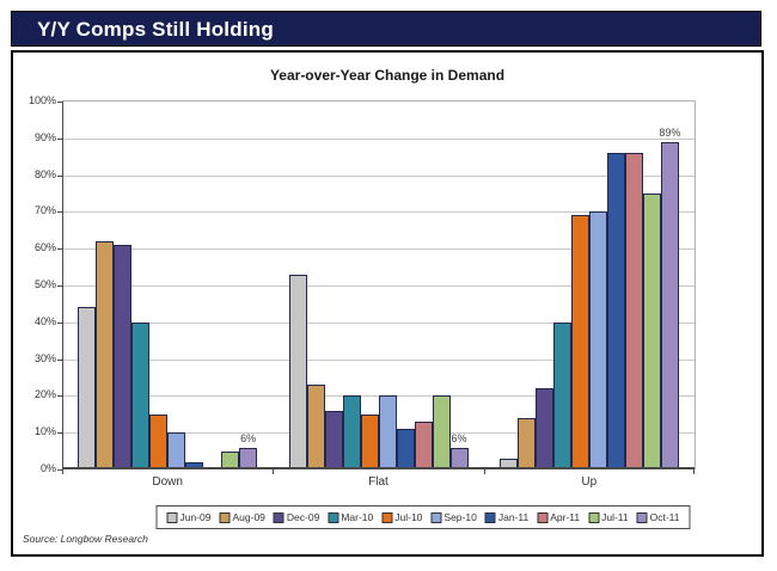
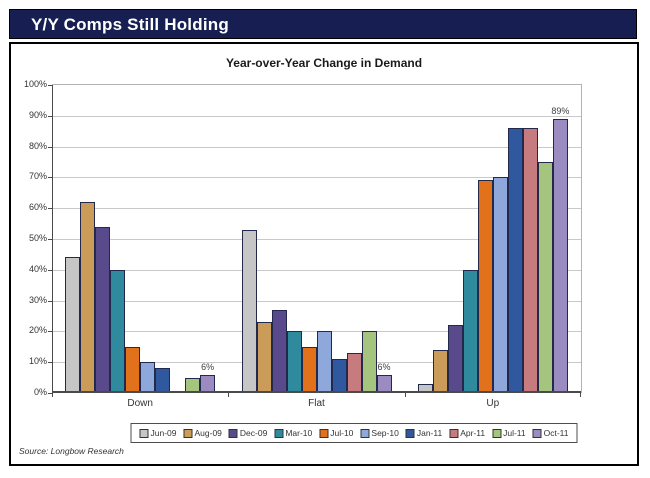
Dec-09/Down: 61% -> 54%
Jan-11/Down: 2% -> 8%
Dec-09/Flat: 16% -> 27%
